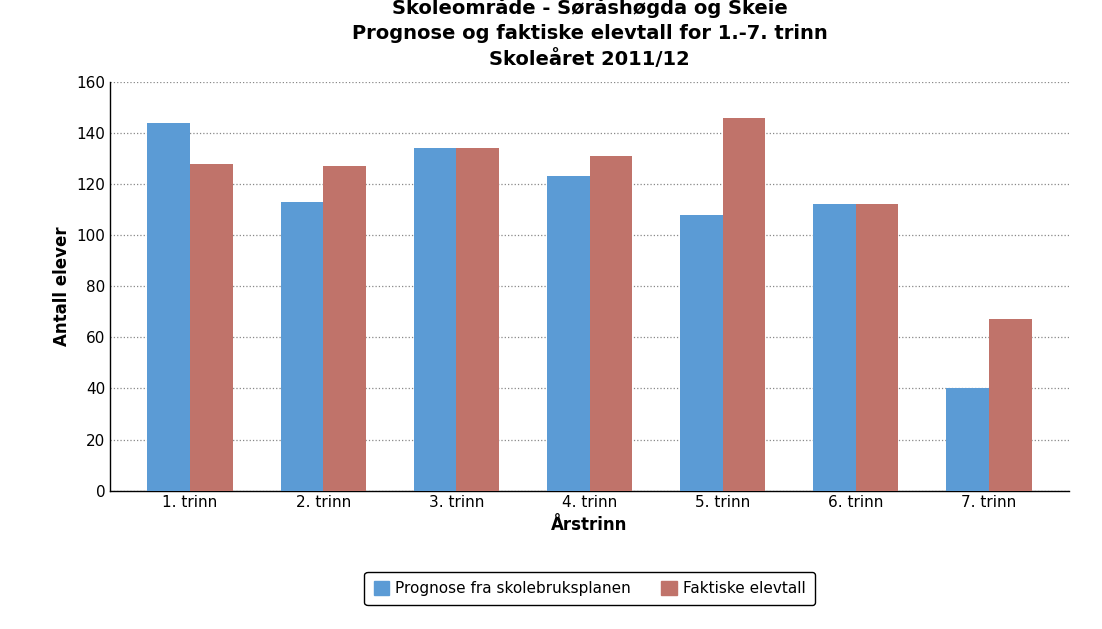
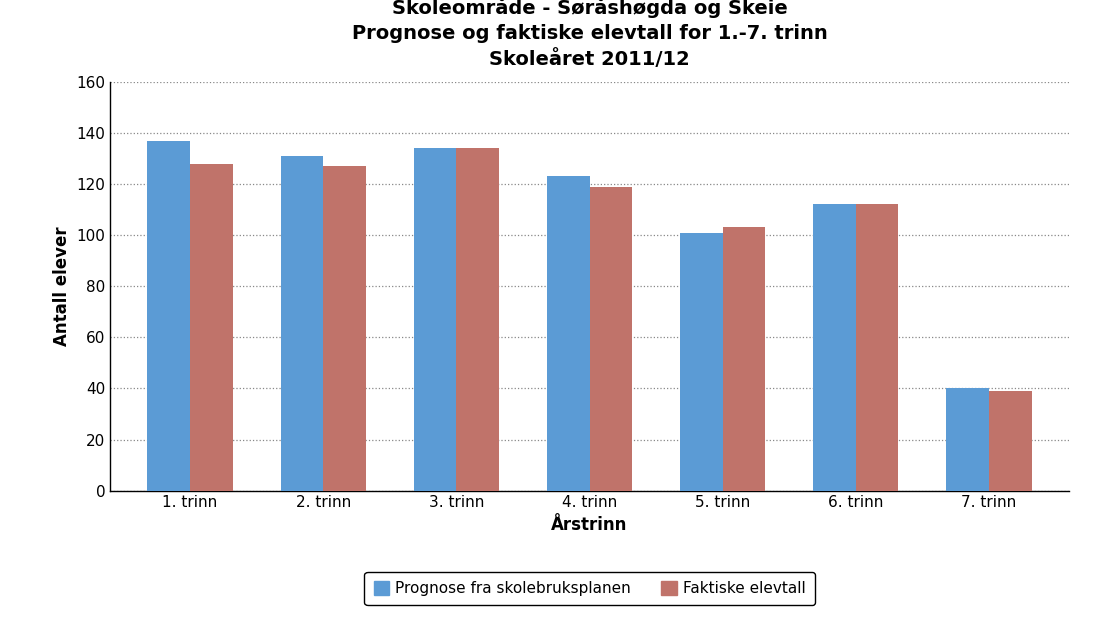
Prognose fra skolebruksplanen/1. trinn: 144 -> 137
Prognose fra skolebruksplanen/2. trinn: 113 -> 131
Faktiske elevtall/4. trinn: 131 -> 119
Prognose fra skolebruksplanen/5. trinn: 108 -> 101
Faktiske elevtall/5. trinn: 146 -> 103
Faktiske elevtall/7. trinn: 67 -> 39
